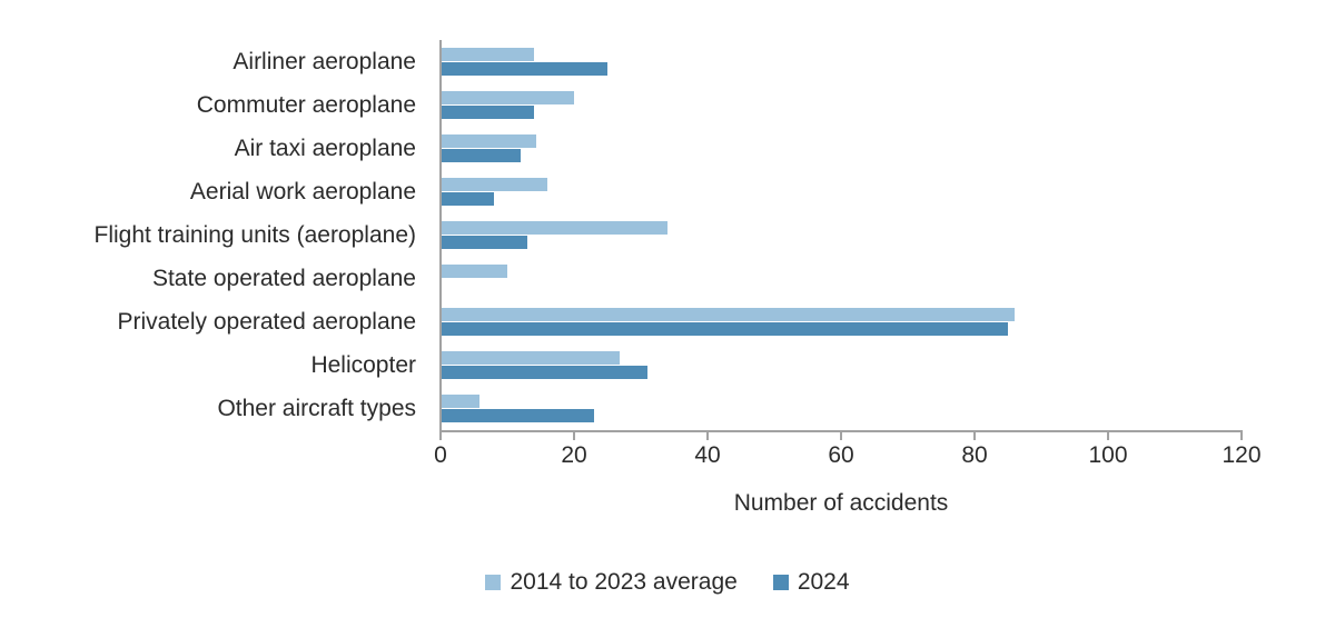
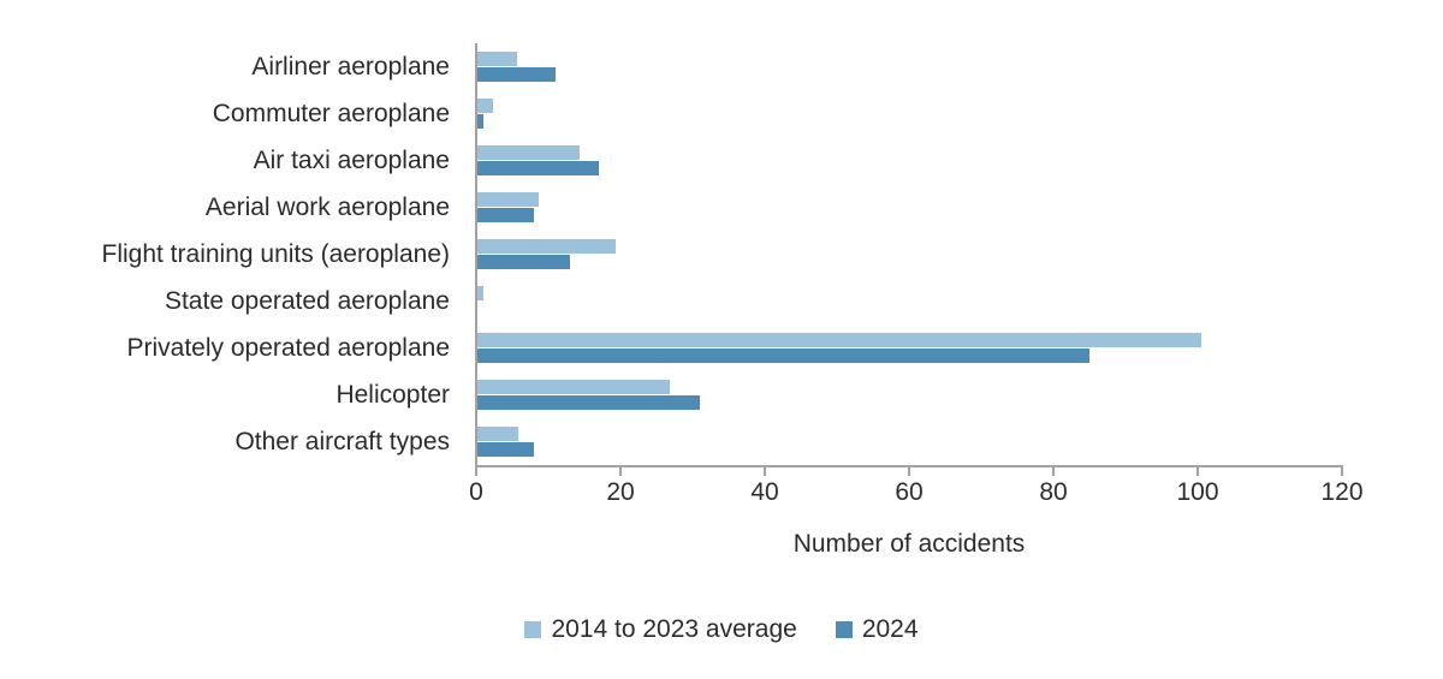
2014 to 2023 average/Airliner aeroplane: 14 -> 6
2024/Airliner aeroplane: 25 -> 11
2014 to 2023 average/Commuter aeroplane: 20 -> 2
2024/Commuter aeroplane: 14 -> 1
2024/Air taxi aeroplane: 12 -> 17
2014 to 2023 average/Aerial work aeroplane: 16 -> 9
2014 to 2023 average/Flight training units (aeroplane): 34 -> 19
2014 to 2023 average/State operated aeroplane: 10 -> 1
2014 to 2023 average/Privately operated aeroplane: 86 -> 100
2024/Other aircraft types: 23 -> 8
